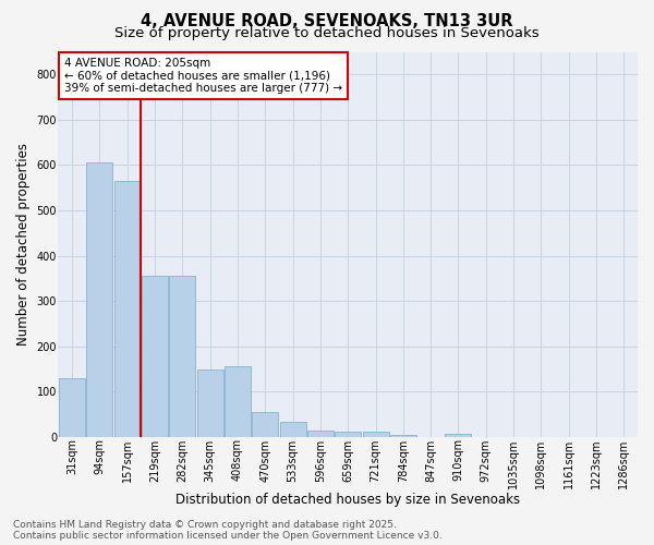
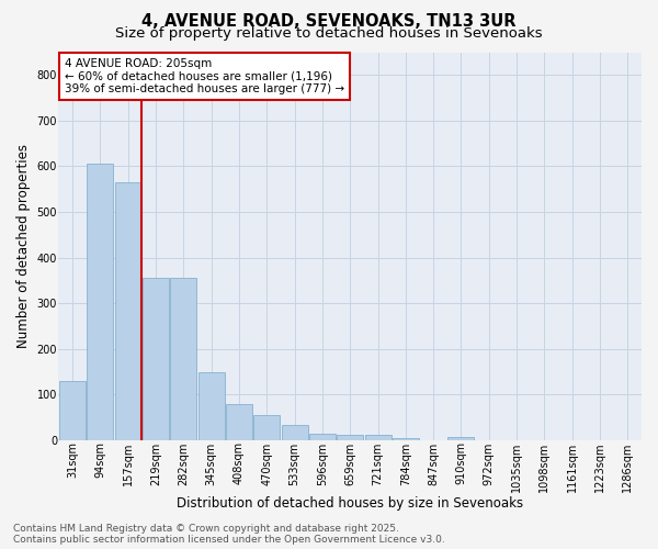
408sqm: 155 -> 80
